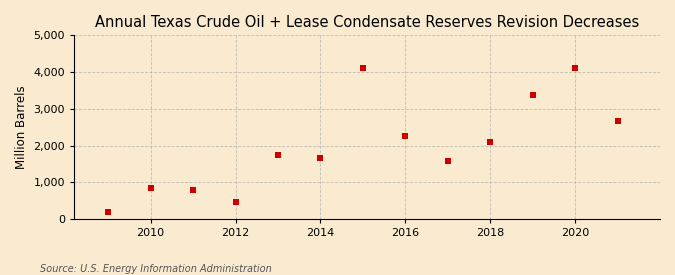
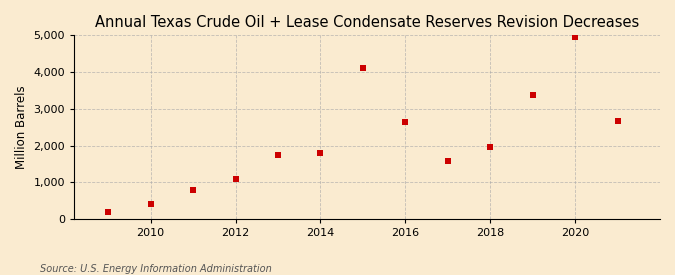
2010: 850 -> 400
2012: 450 -> 1,100
2014: 1,650 -> 1,800
2016: 2,250 -> 2,650
2018: 2,100 -> 1,950
2020: 4,100 -> 4,950
